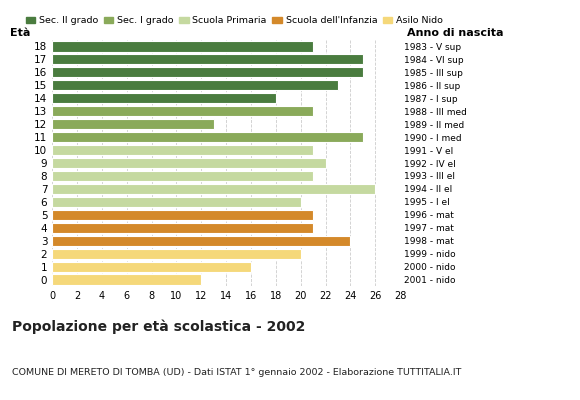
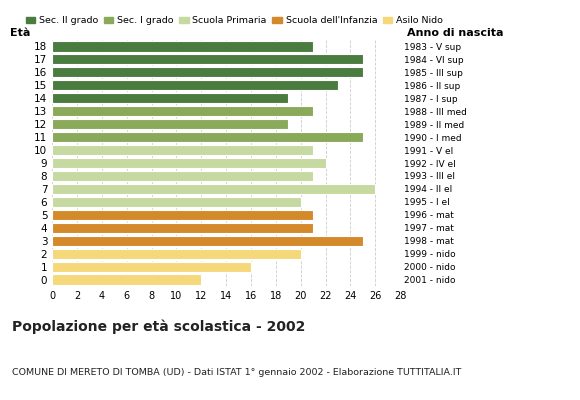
14: 18 -> 19
12: 13 -> 19
3: 24 -> 25
